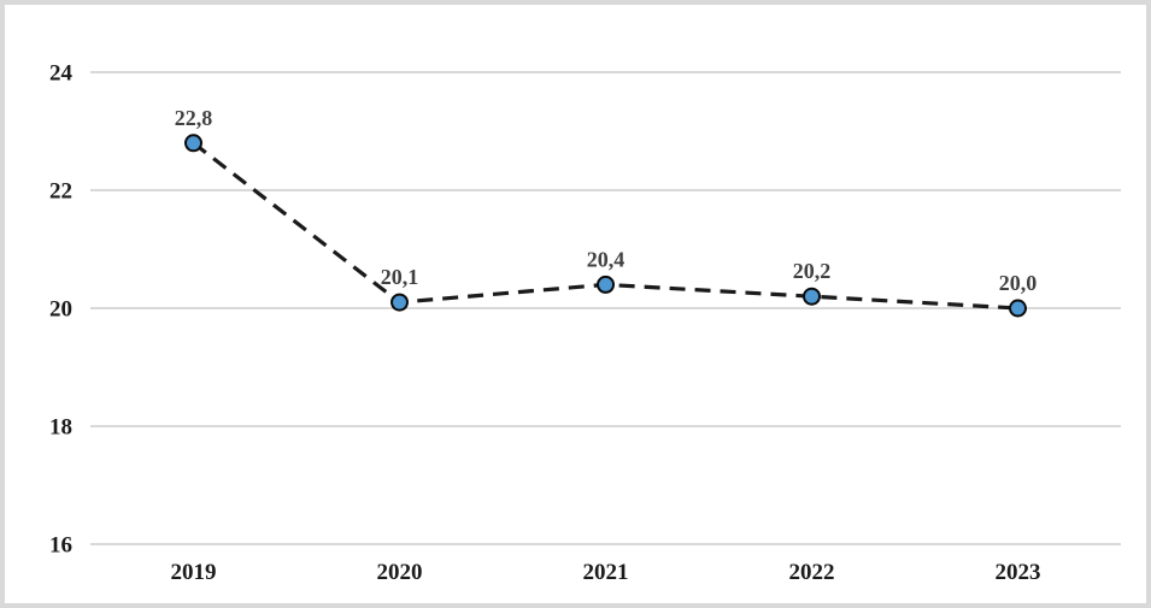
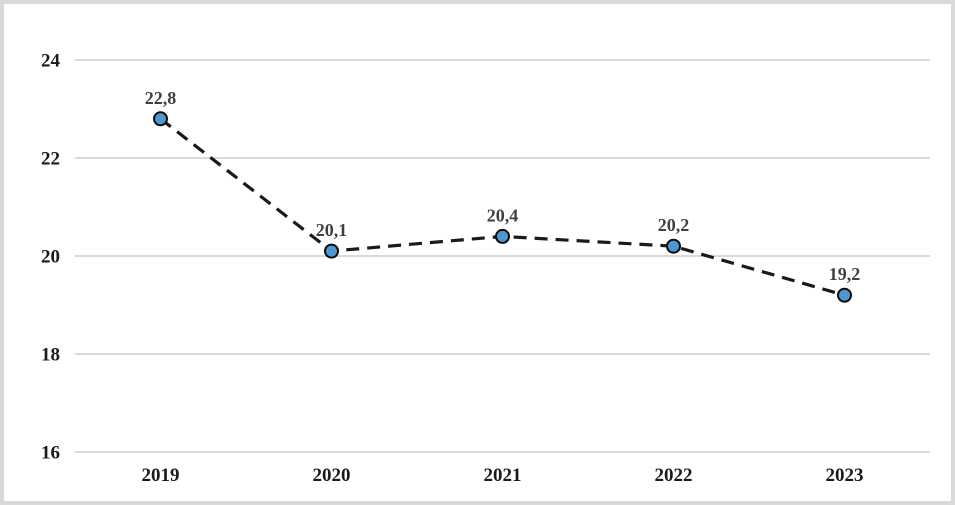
2023: 20,0 -> 19,2
